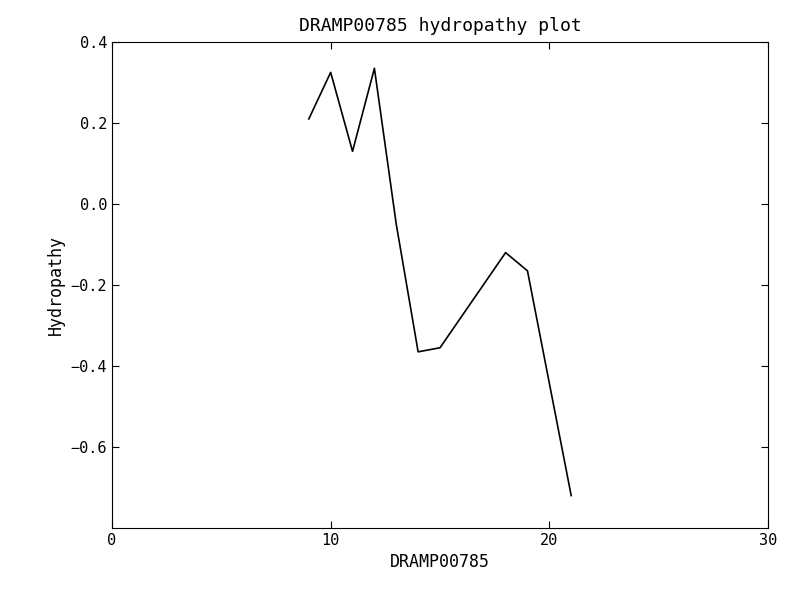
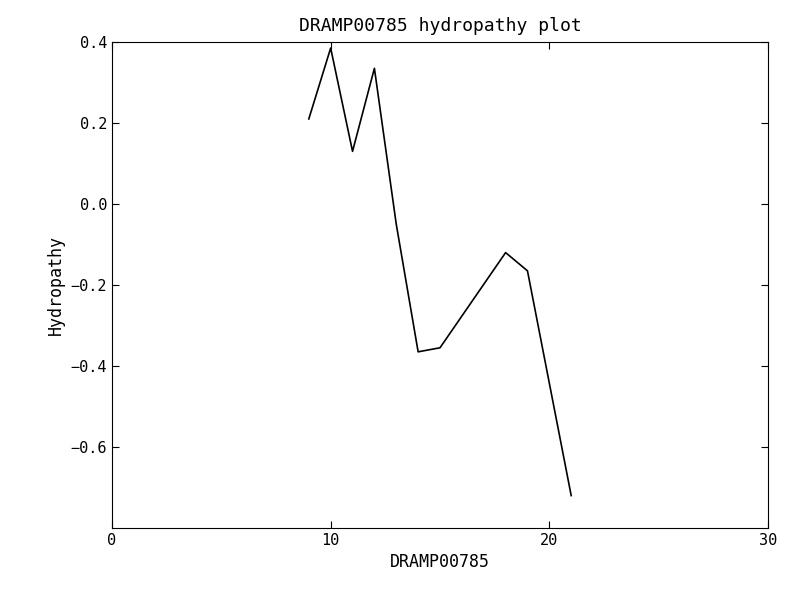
10: 0.325 -> 0.385
